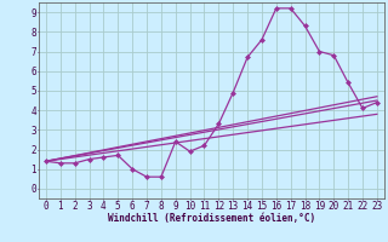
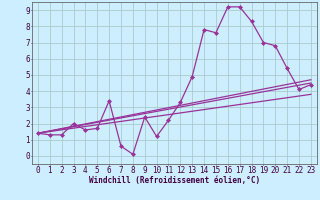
3: 1.5 -> 2.0
6: 1.0 -> 3.4
8: 0.6 -> 0.1
10: 1.9 -> 1.2
14: 6.7 -> 7.8
